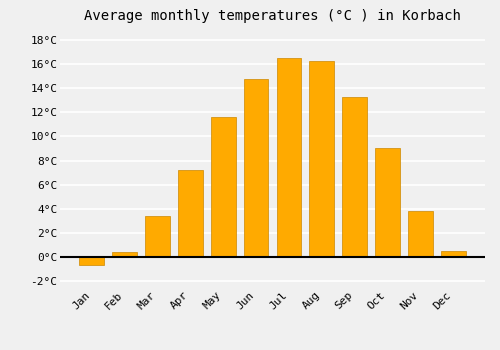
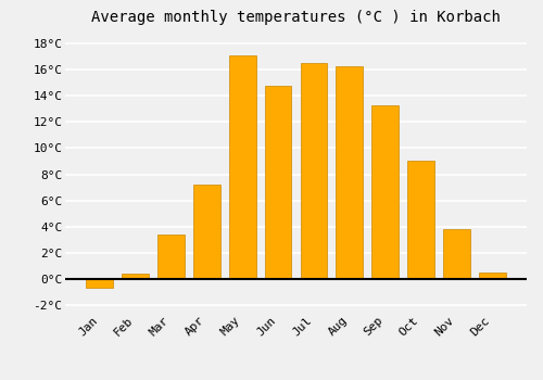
May: 11.6°C -> 17.1°C
